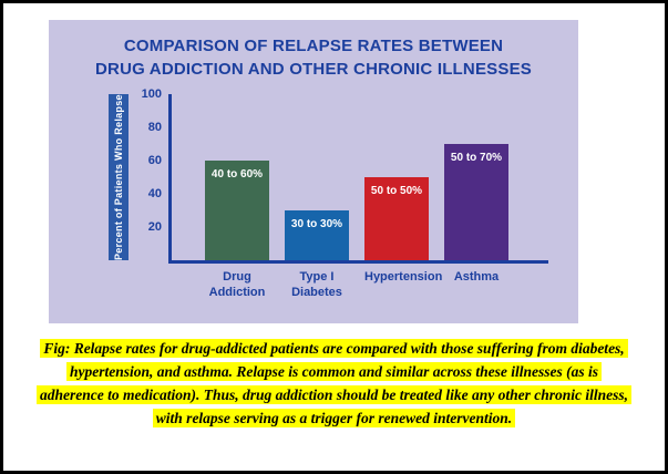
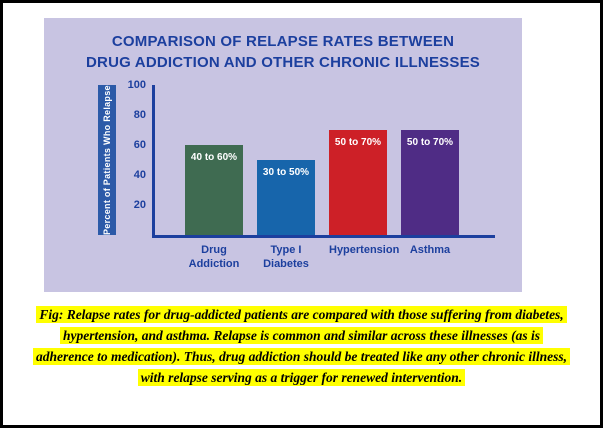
Type I Diabetes: 30 -> 50%
Hypertension: 50 -> 70%
